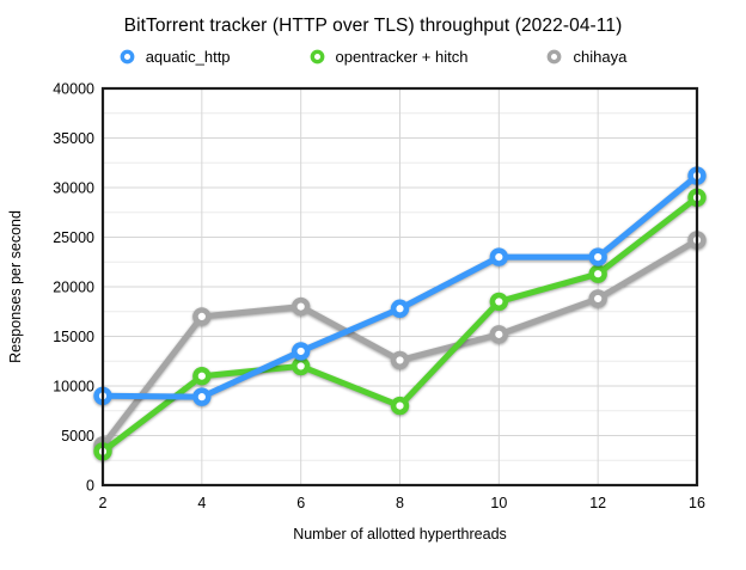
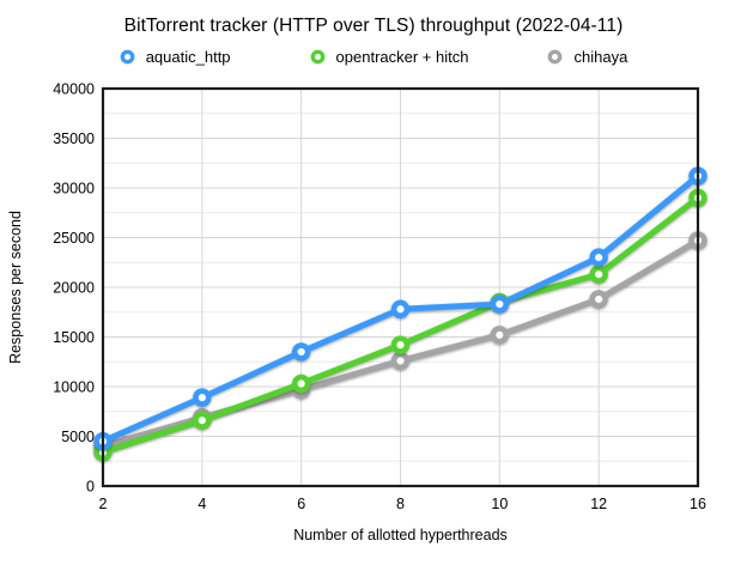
aquatic_http/2: 9000 -> 4000
opentracker + hitch/4: 11000 -> 7000
chihaya/4: 17000 -> 7000
opentracker + hitch/6: 12000 -> 10000
chihaya/6: 18000 -> 10000
opentracker + hitch/8: 8000 -> 14000
aquatic_http/10: 23000 -> 18000
